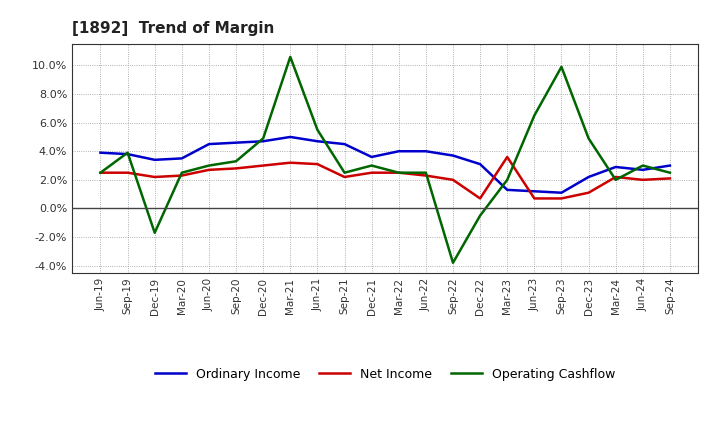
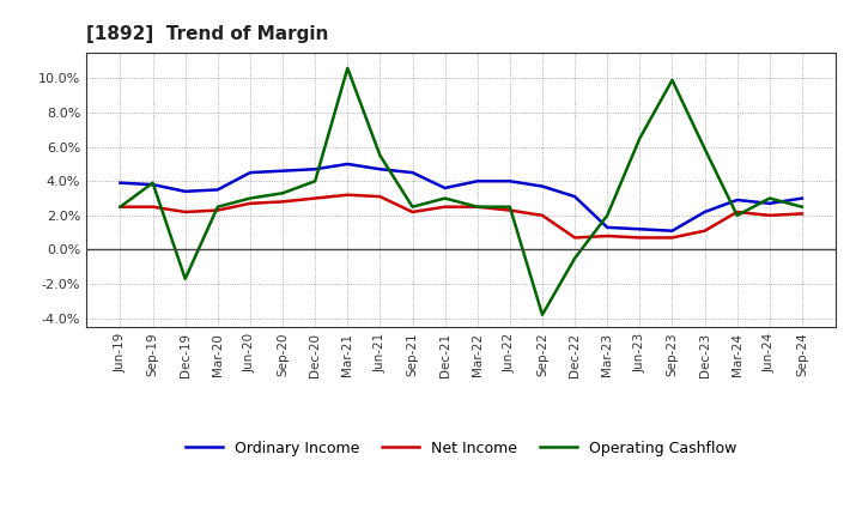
Operating Cashflow/Dec-20: 4.9% -> 4.0%
Net Income/Mar-23: 3.6% -> 0.8%
Operating Cashflow/Dec-23: 4.9% -> 5.9%
